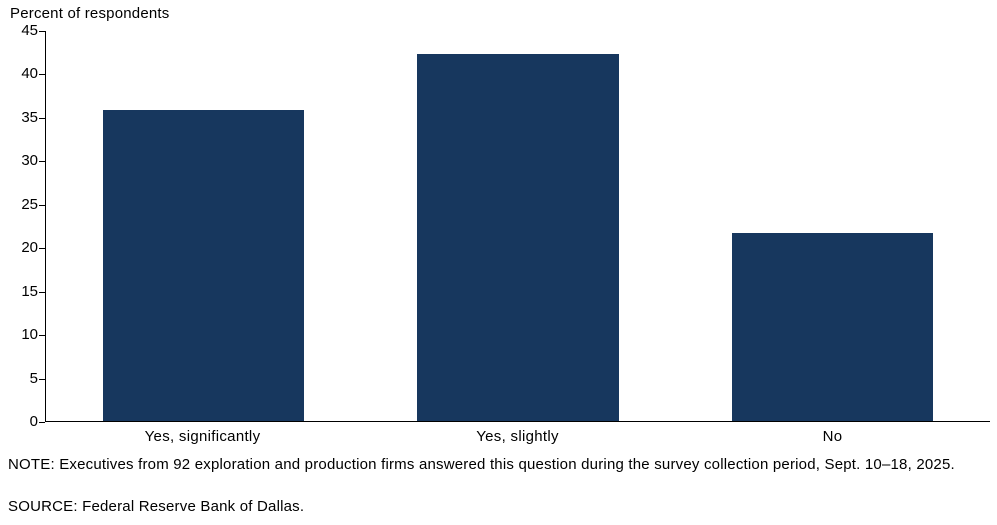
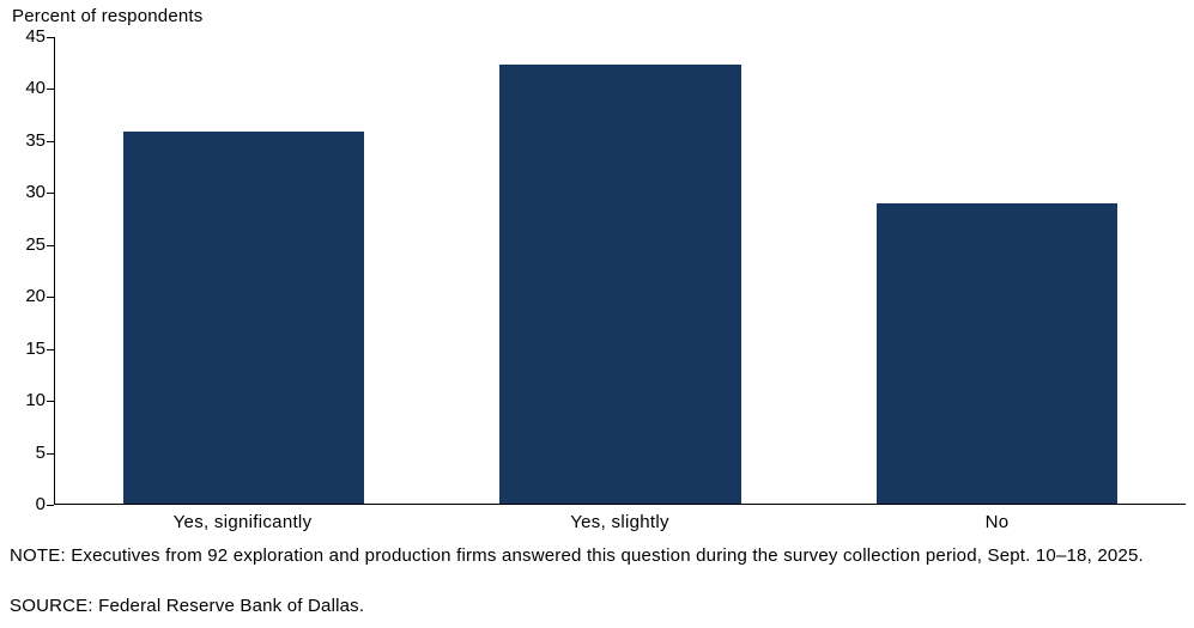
No: 22 -> 29
